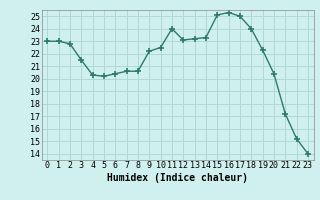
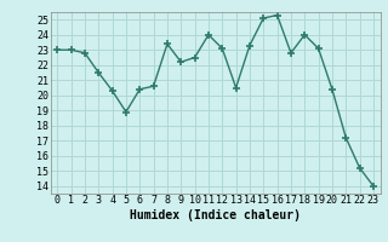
5: 20.2 -> 18.9
8: 20.6 -> 23.4
13: 23.2 -> 20.5
17: 25.0 -> 22.8
19: 22.3 -> 23.1
